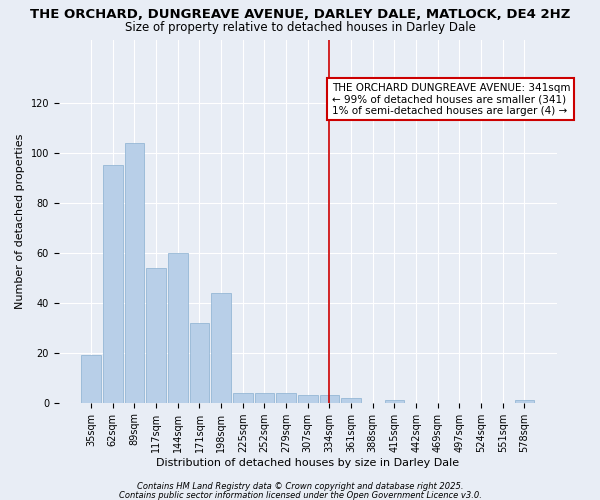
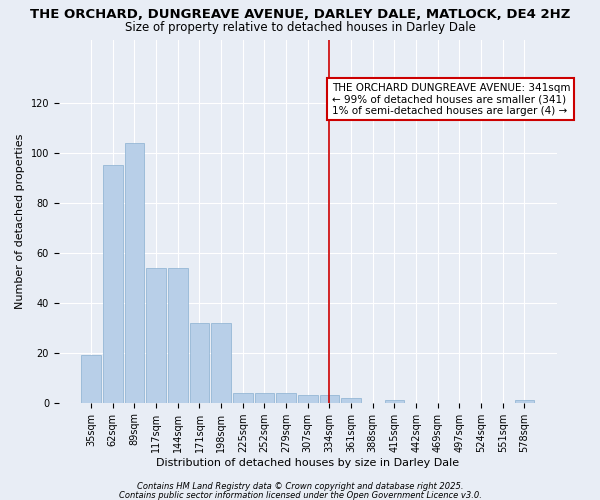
144sqm: 60 -> 54
198sqm: 44 -> 32
